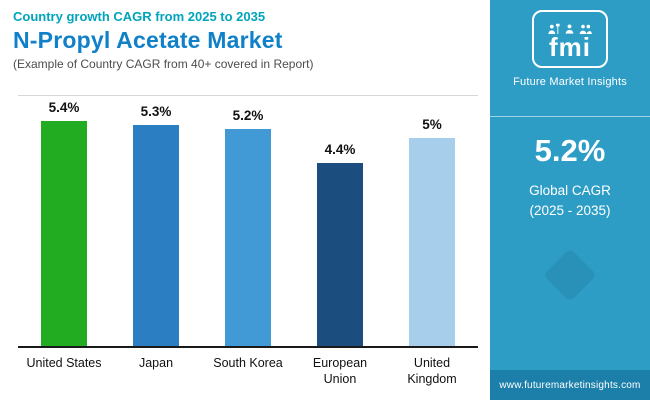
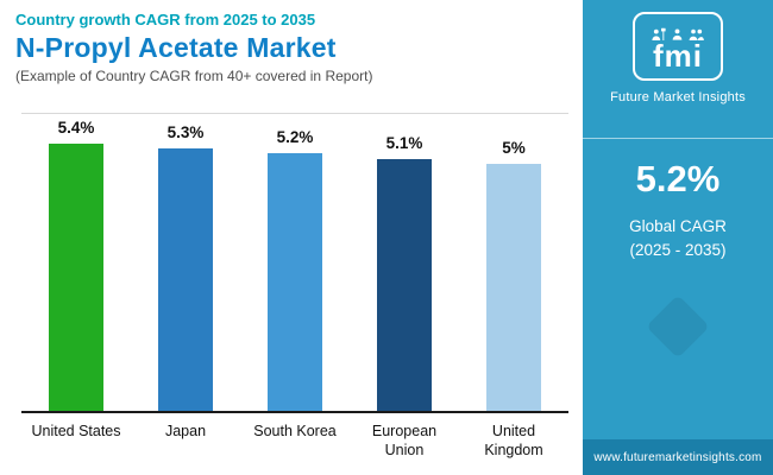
European Union: 4.4% -> 5.1%
